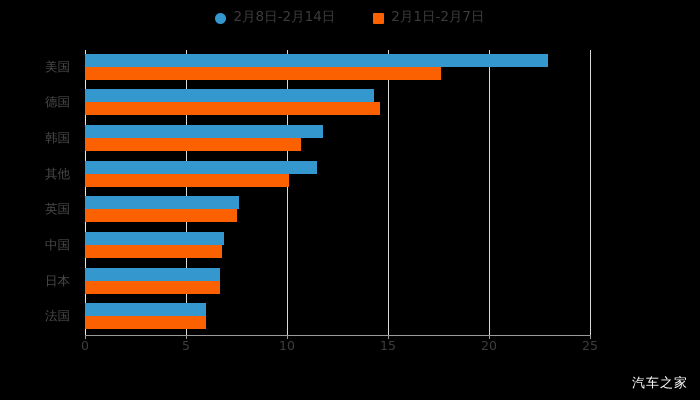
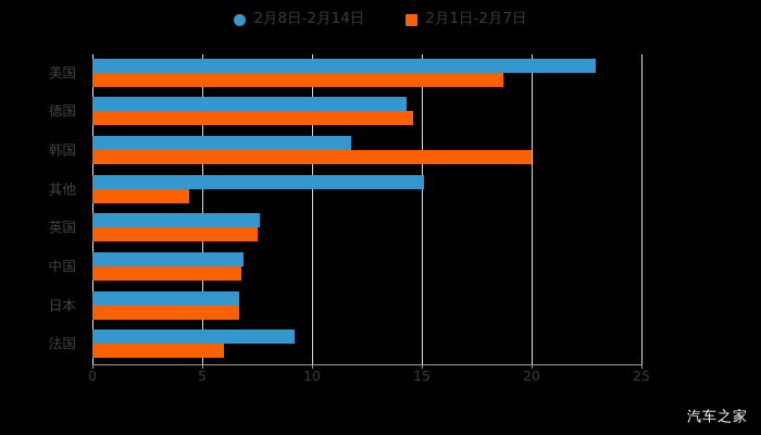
2月1日-2月7日/美国: 17.6 -> 18.7
2月1日-2月7日/韩国: 10.7 -> 20.0
2月8日-2月14日/其他: 11.5 -> 15.1
2月1日-2月7日/其他: 10.1 -> 4.4
2月8日-2月14日/法国: 6.0 -> 9.2
